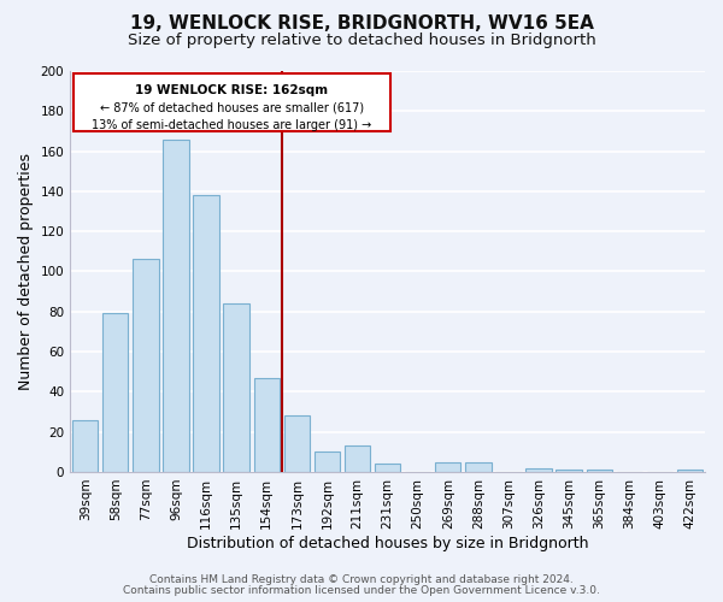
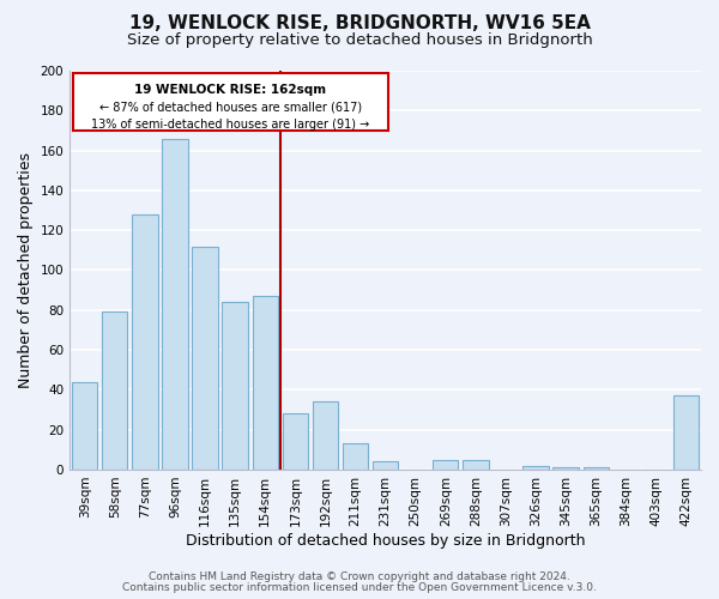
39sqm: 26 -> 44
77sqm: 106 -> 128
116sqm: 138 -> 112
154sqm: 47 -> 87
192sqm: 10 -> 34
422sqm: 1 -> 37
